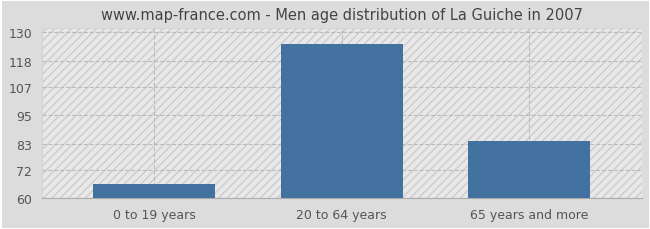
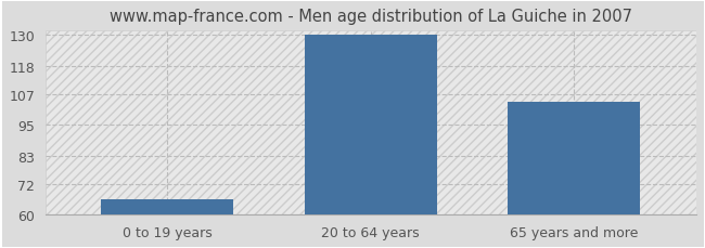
20 to 64 years: 125 -> 130
65 years and more: 84 -> 104
